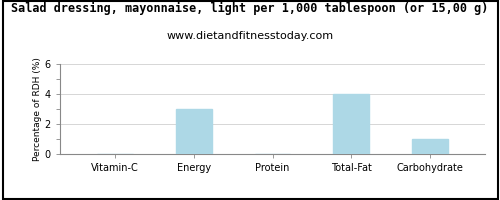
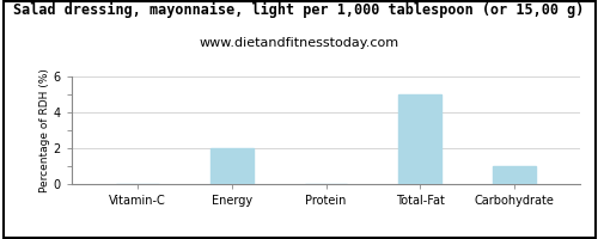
Energy: 3 -> 2
Total-Fat: 4 -> 5
